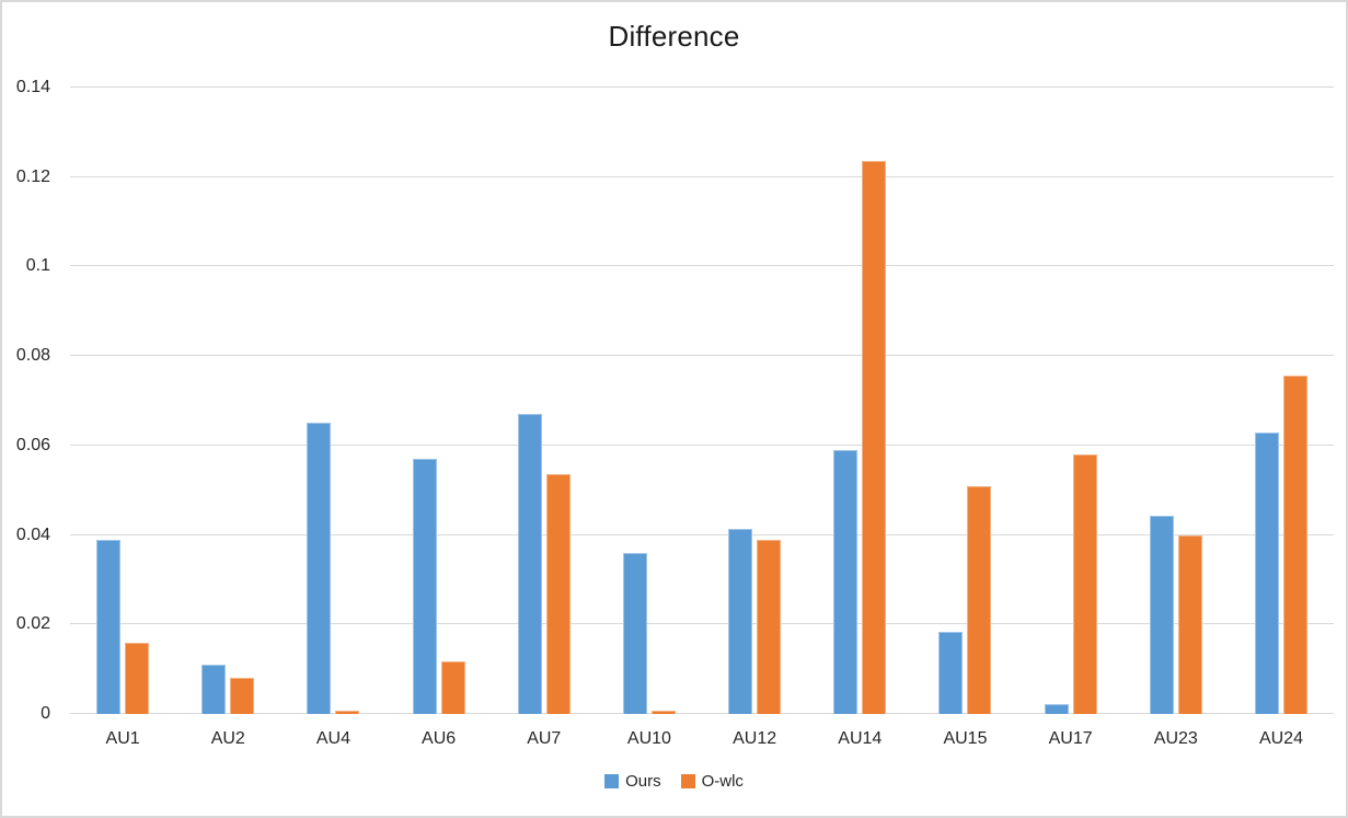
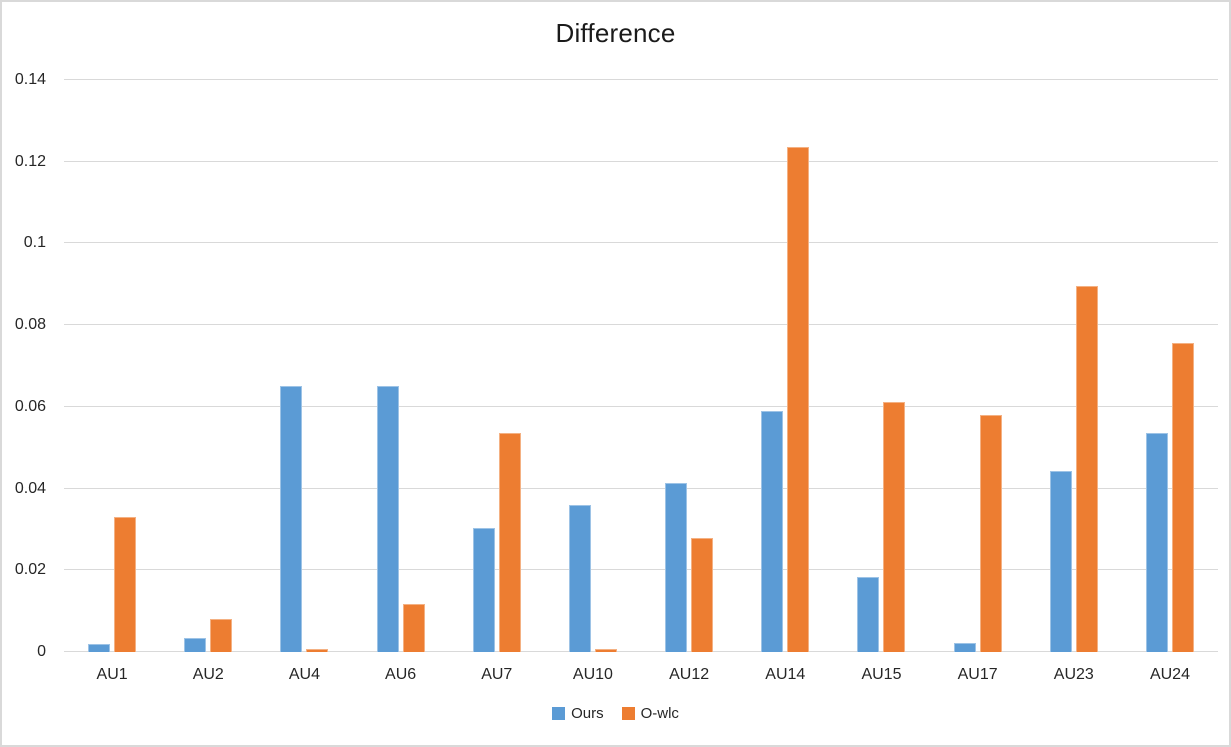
Ours/AU1: 0.039 -> 0.002
O-wlc/AU1: 0.016 -> 0.033
Ours/AU2: 0.011 -> 0.004
Ours/AU6: 0.057 -> 0.065
Ours/AU7: 0.067 -> 0.030
O-wlc/AU12: 0.039 -> 0.028
O-wlc/AU15: 0.051 -> 0.061
O-wlc/AU23: 0.040 -> 0.090
Ours/AU24: 0.063 -> 0.053
